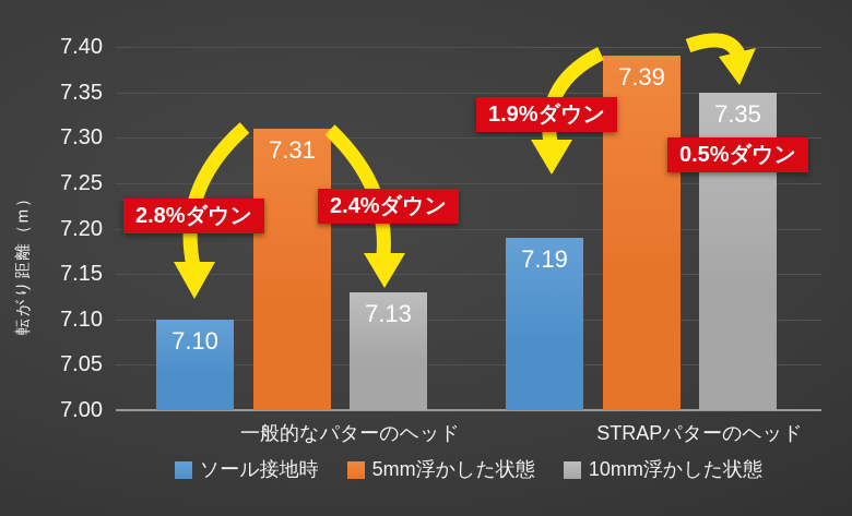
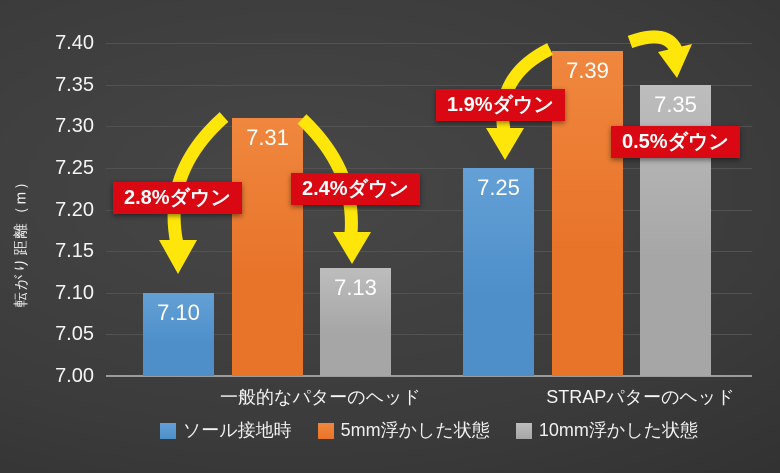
ソール接地時/STRAPパターのヘッド: 7.19 -> 7.25
